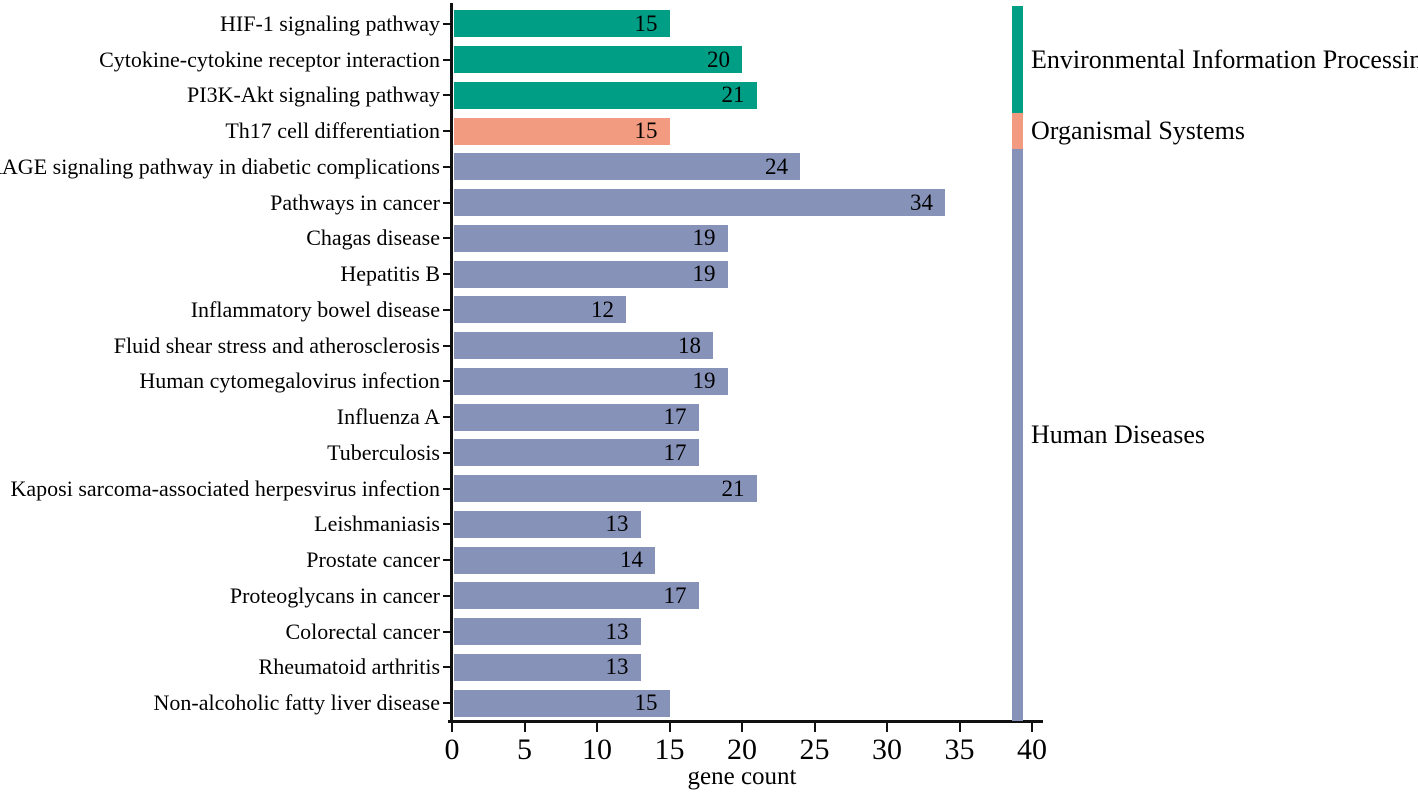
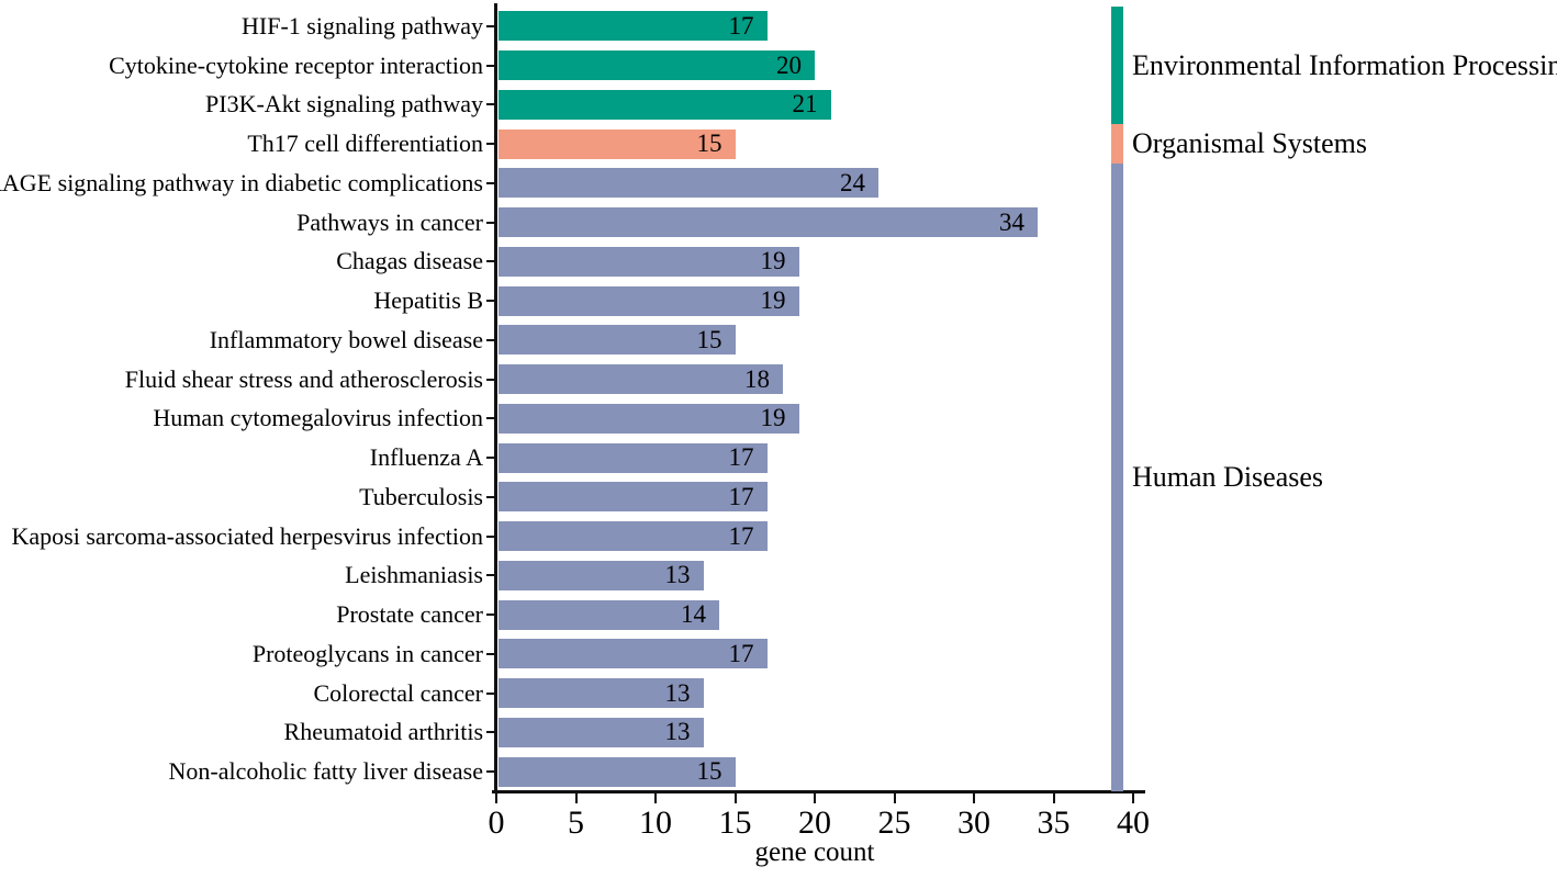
HIF-1 signaling pathway: 15 -> 17
Inflammatory bowel disease: 12 -> 15
Kaposi sarcoma-associated herpesvirus infection: 21 -> 17
